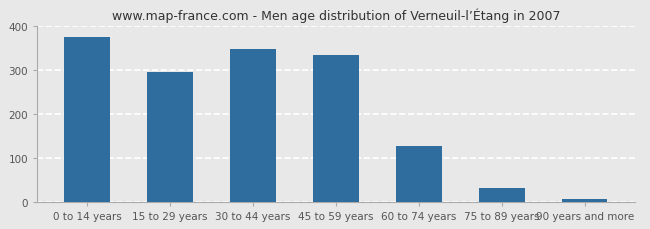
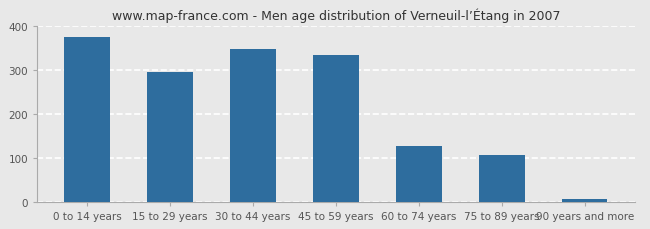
75 to 89 years: 30 -> 105
